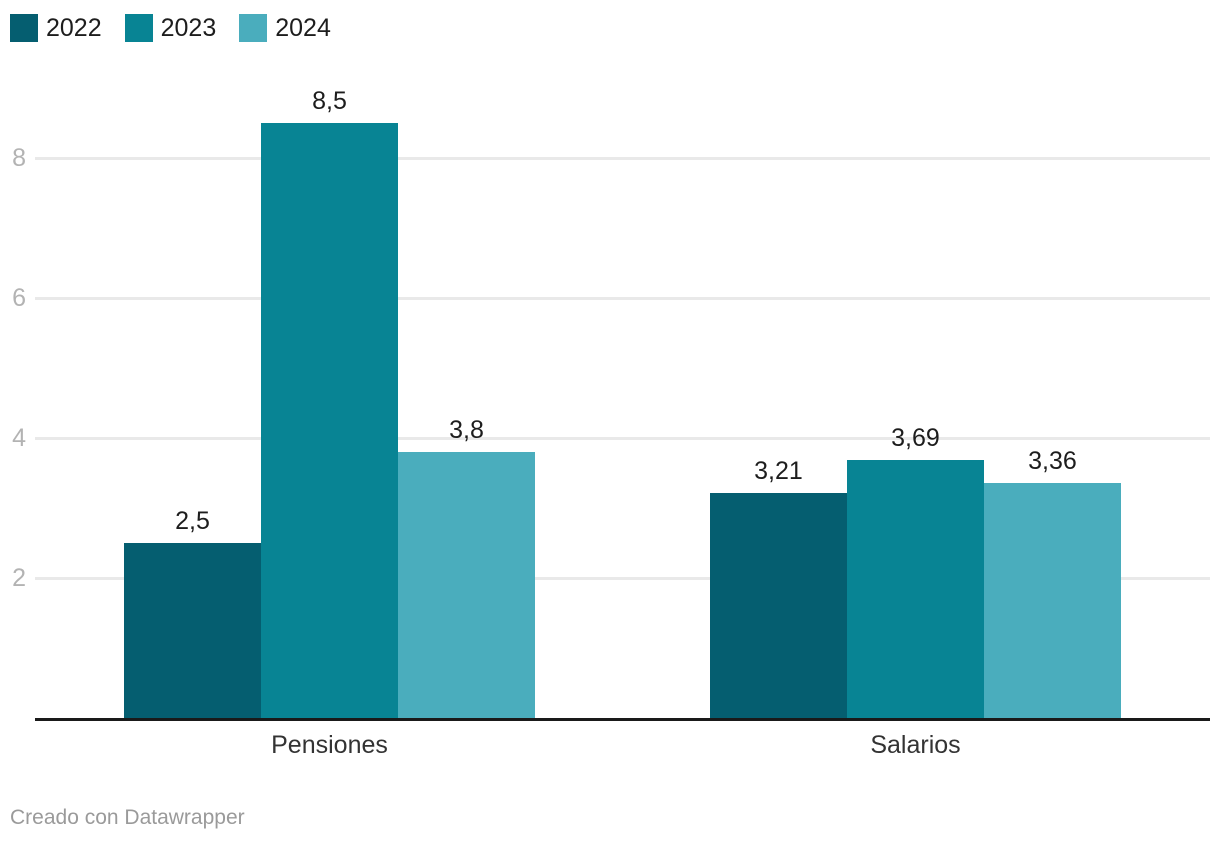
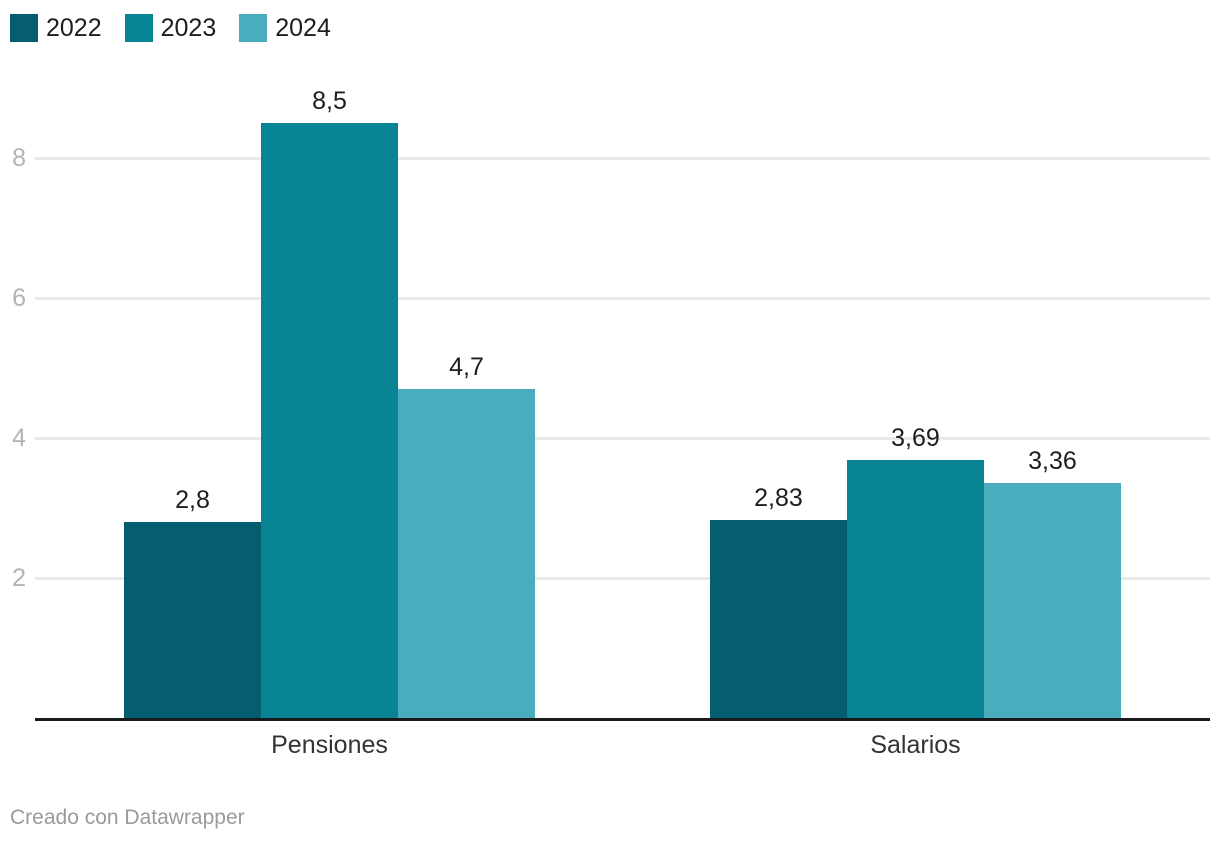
2022/Pensiones: 2,5 -> 2,8
2024/Pensiones: 3,8 -> 4,7
2022/Salarios: 3,21 -> 2,83
